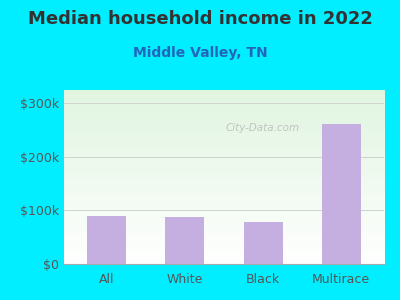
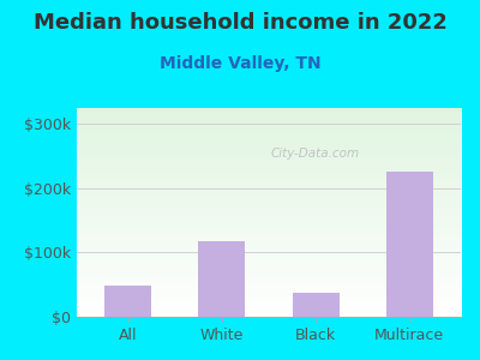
All: $90k -> $48k
White: $87k -> $118k
Black: $78k -> $38k
Multirace: $262k -> $226k
